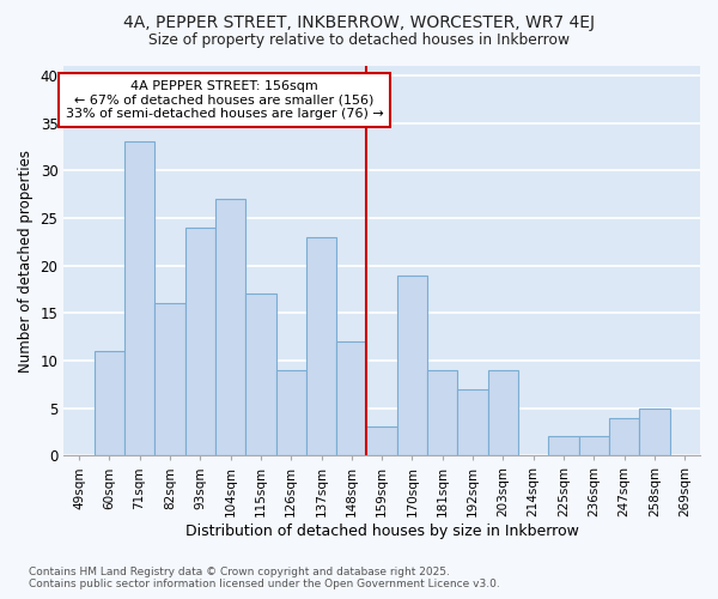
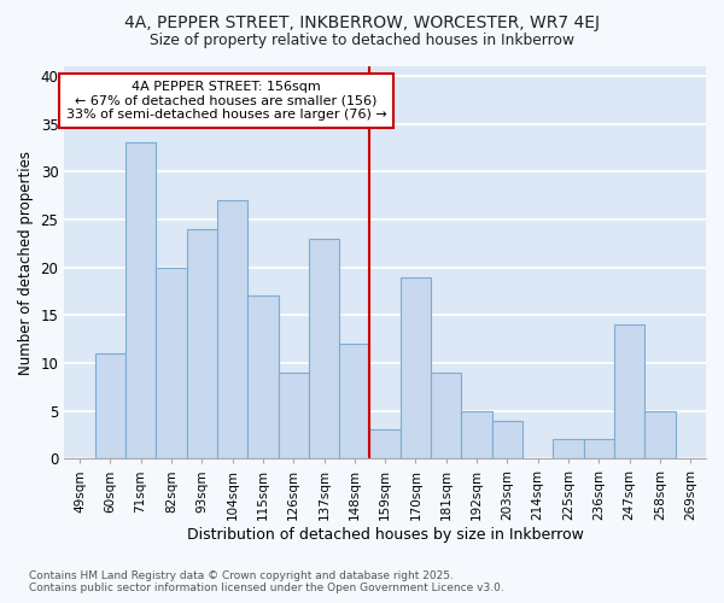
82sqm: 16 -> 20
192sqm: 7 -> 5
203sqm: 9 -> 4
247sqm: 4 -> 14
